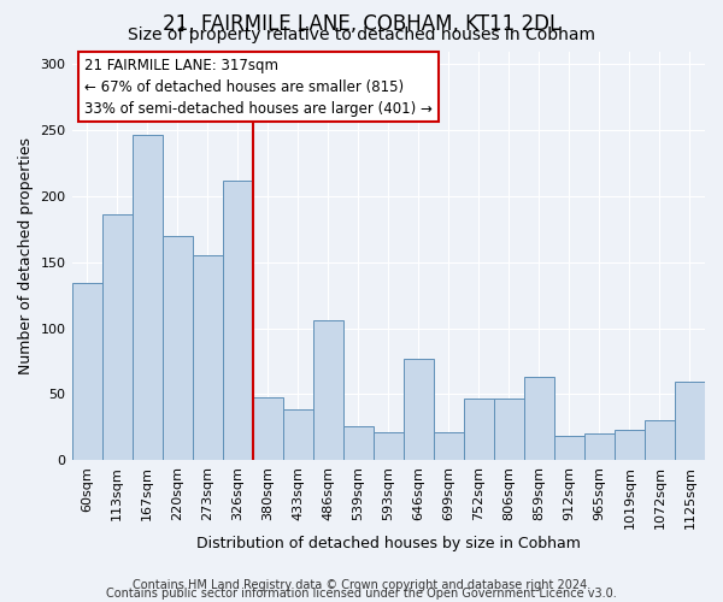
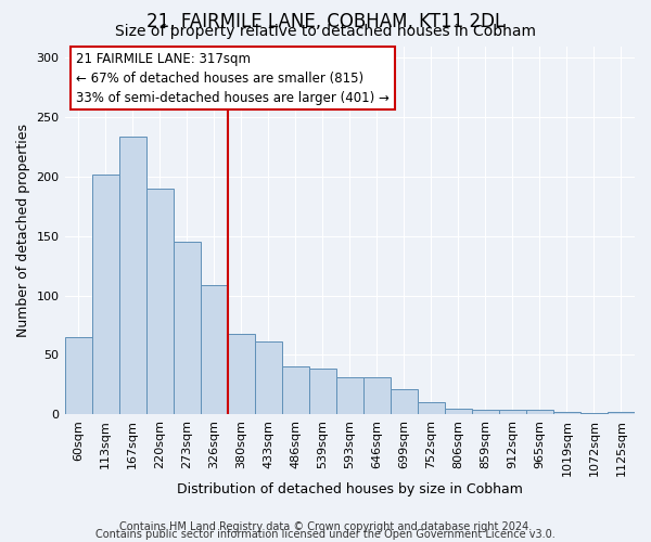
60sqm: 134 -> 65
113sqm: 186 -> 202
167sqm: 247 -> 234
220sqm: 170 -> 190
273sqm: 155 -> 145
326sqm: 212 -> 109
380sqm: 48 -> 68
433sqm: 38 -> 61
486sqm: 106 -> 40
539sqm: 26 -> 38
593sqm: 21 -> 31
646sqm: 77 -> 31
752sqm: 47 -> 10
806sqm: 47 -> 5
859sqm: 63 -> 4
912sqm: 18 -> 4
965sqm: 20 -> 4
1019sqm: 23 -> 2
1072sqm: 30 -> 1
1125sqm: 59 -> 2
